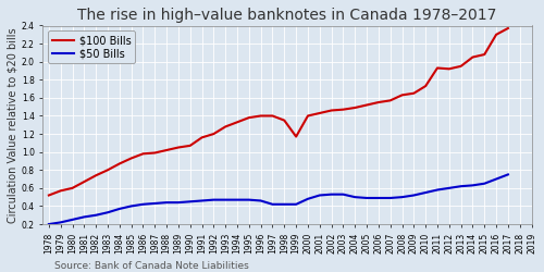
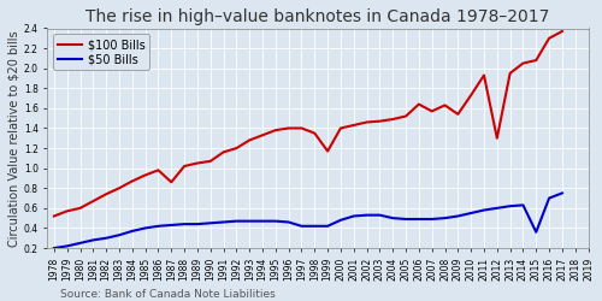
$100 Bills/1987: 0.99 -> 0.86
$100 Bills/2006: 1.55 -> 1.64
$100 Bills/2009: 1.65 -> 1.54
$100 Bills/2012: 1.92 -> 1.30
$50 Bills/2015: 0.65 -> 0.36
